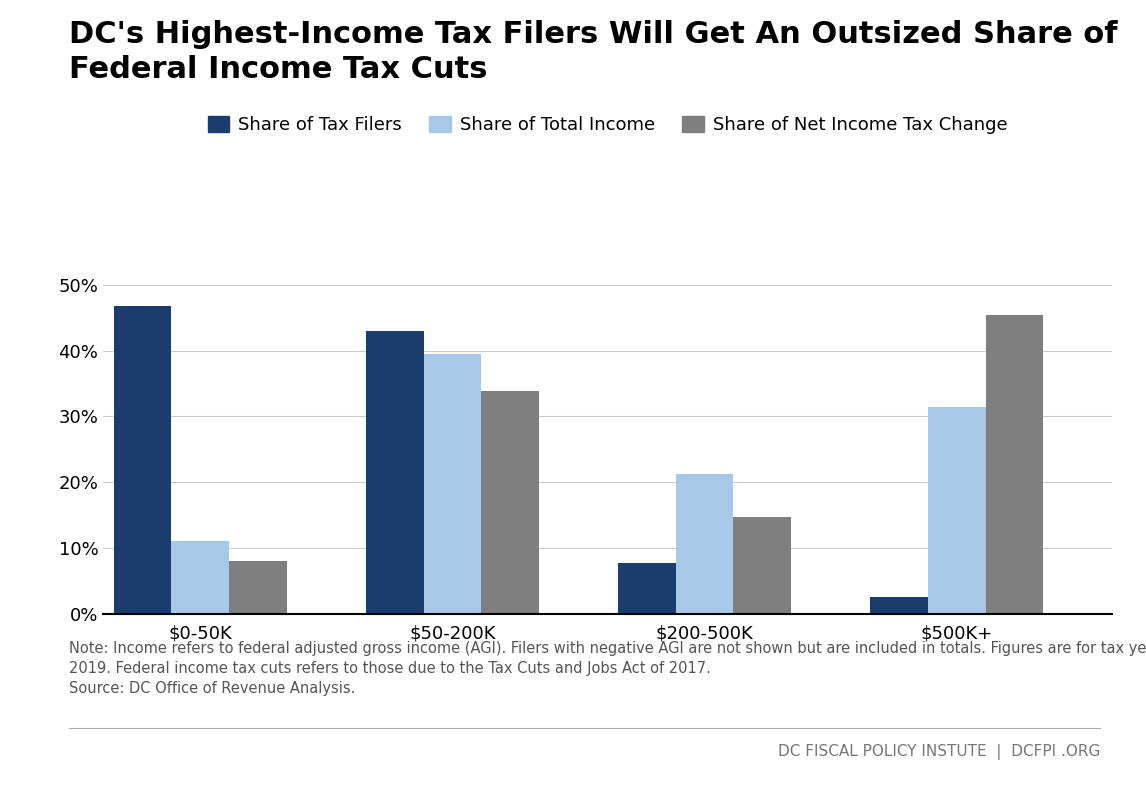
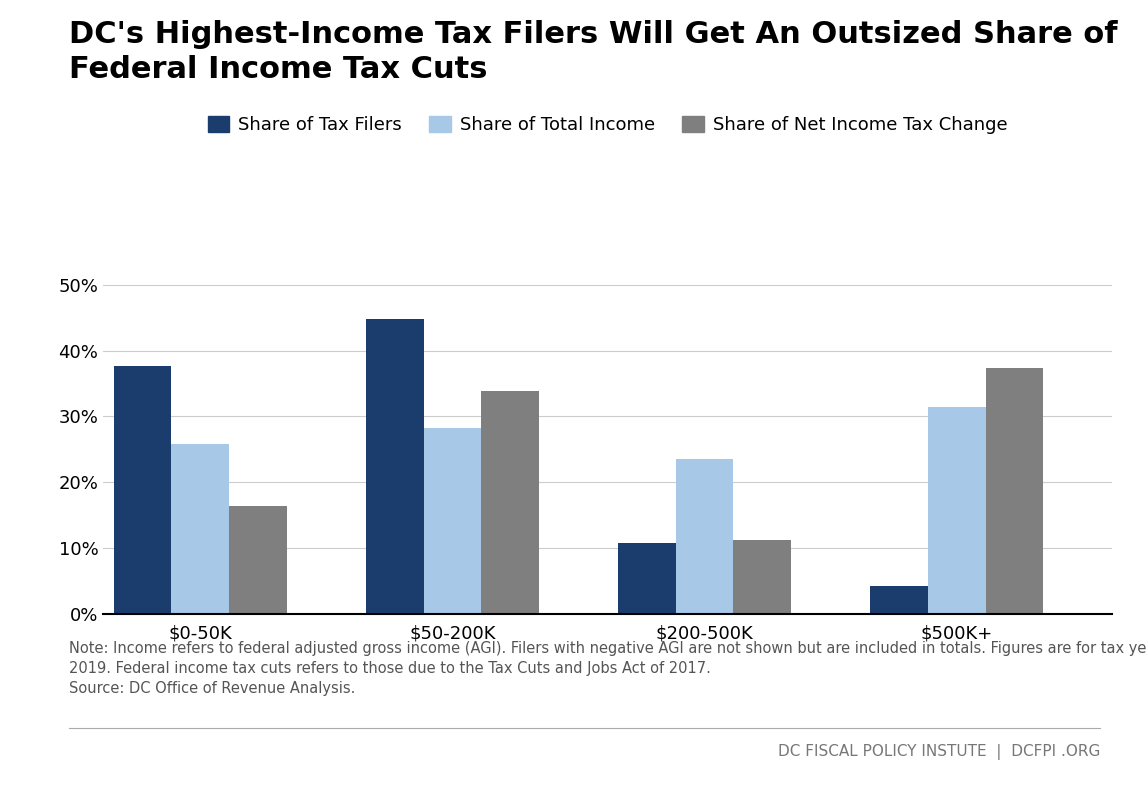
Share of Tax Filers/$0-50K: 46.7% -> 37.6%
Share of Total Income/$0-50K: 11.0% -> 25.8%
Share of Net Income Tax Change/$0-50K: 8.0% -> 16.4%
Share of Tax Filers/$50-200K: 43.0% -> 44.8%
Share of Total Income/$50-200K: 39.5% -> 28.2%
Share of Tax Filers/$200-500K: 7.8% -> 10.8%
Share of Total Income/$200-500K: 21.2% -> 23.6%
Share of Net Income Tax Change/$200-500K: 14.7% -> 11.2%
Share of Tax Filers/$500K+: 2.5% -> 4.2%
Share of Net Income Tax Change/$500K+: 45.4% -> 37.4%
